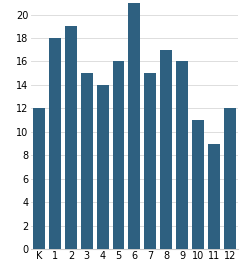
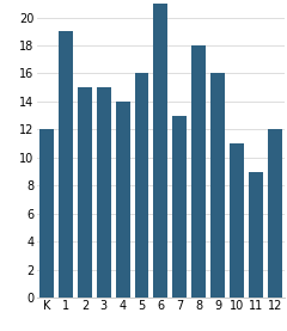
1: 18 -> 19
2: 19 -> 15
7: 15 -> 13
8: 17 -> 18
